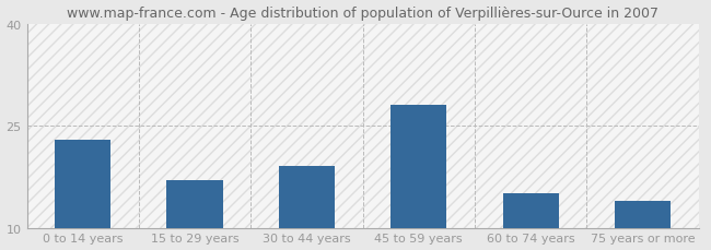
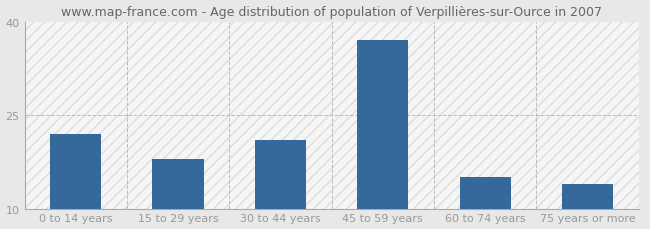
0 to 14 years: 23 -> 22
15 to 29 years: 17 -> 18
30 to 44 years: 19 -> 21
45 to 59 years: 28 -> 37
